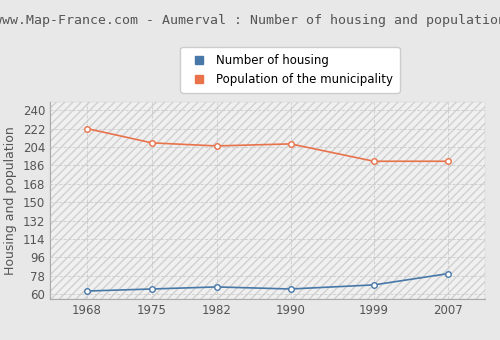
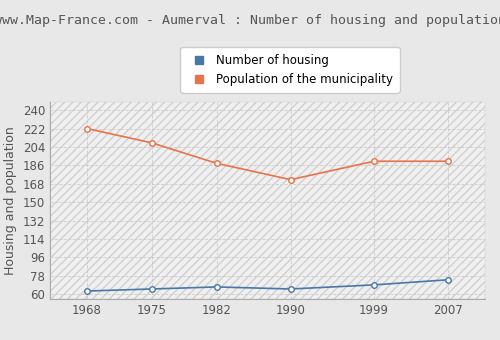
Population of the municipality/1982: 205 -> 188
Population of the municipality/1990: 207 -> 172
Number of housing/2007: 80 -> 74
